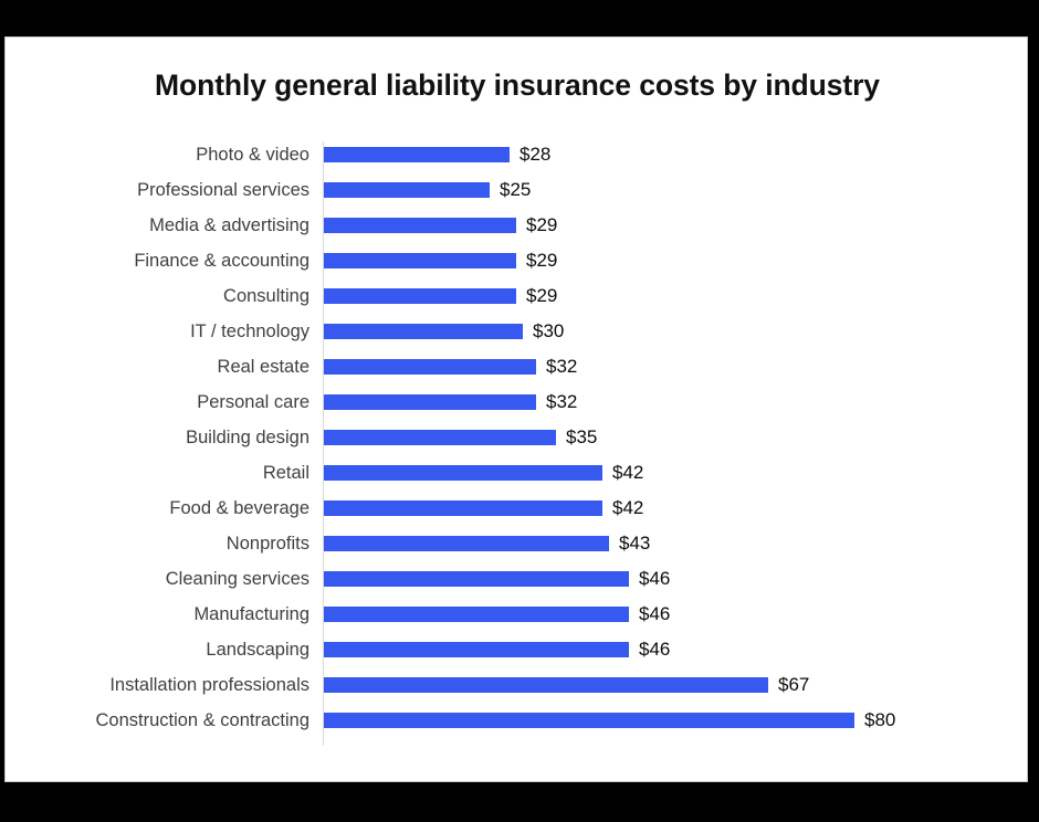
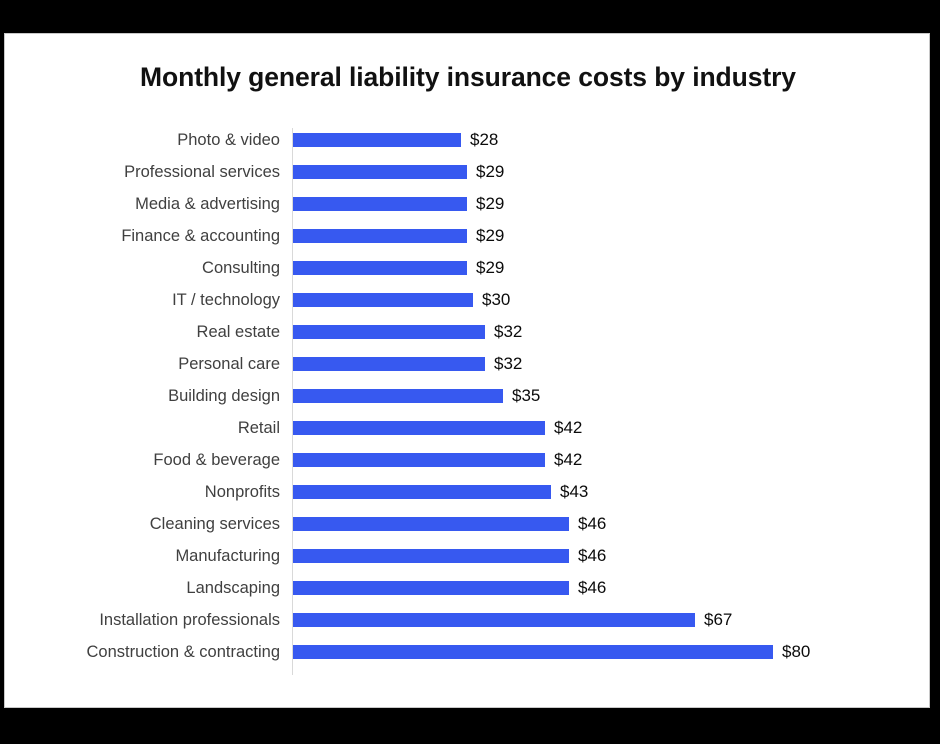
Professional services: $25 -> $29
